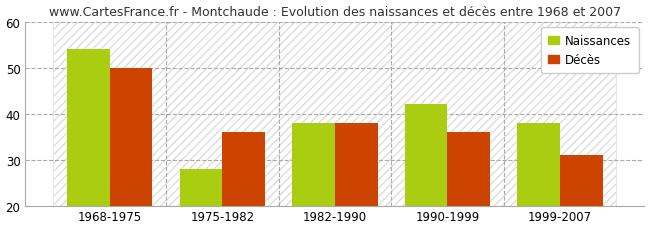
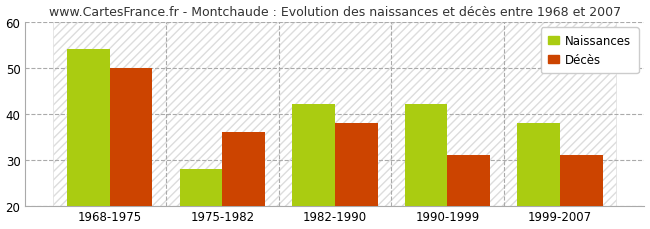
Naissances/1982-1990: 38 -> 42
Décès/1990-1999: 36 -> 31
